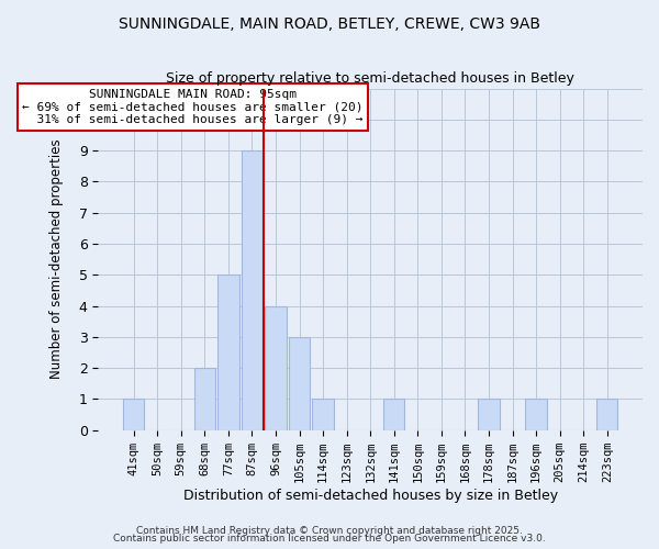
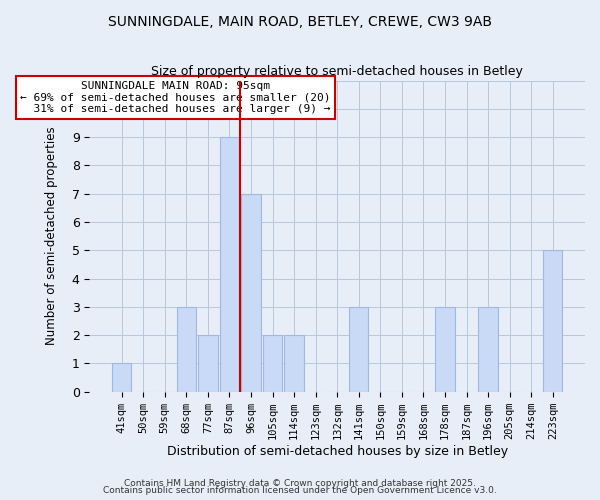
68sqm: 2 -> 3
77sqm: 5 -> 2
96sqm: 4 -> 7
105sqm: 3 -> 2
114sqm: 1 -> 2
141sqm: 1 -> 3
178sqm: 1 -> 3
196sqm: 1 -> 3
223sqm: 1 -> 5
